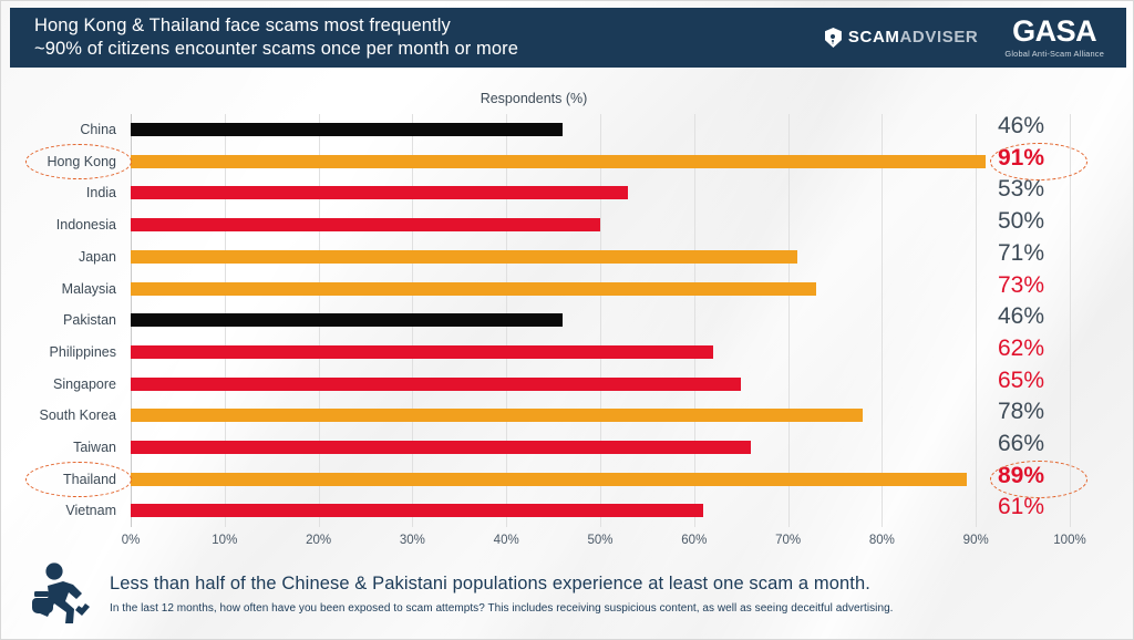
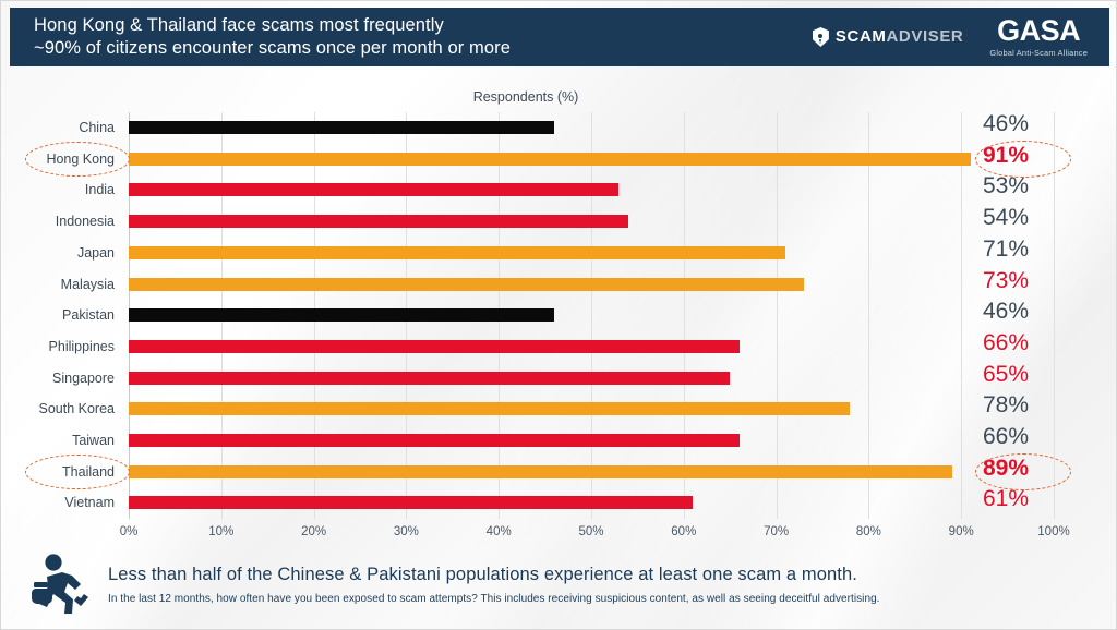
Indonesia: 50% -> 54%
Philippines: 62% -> 66%
